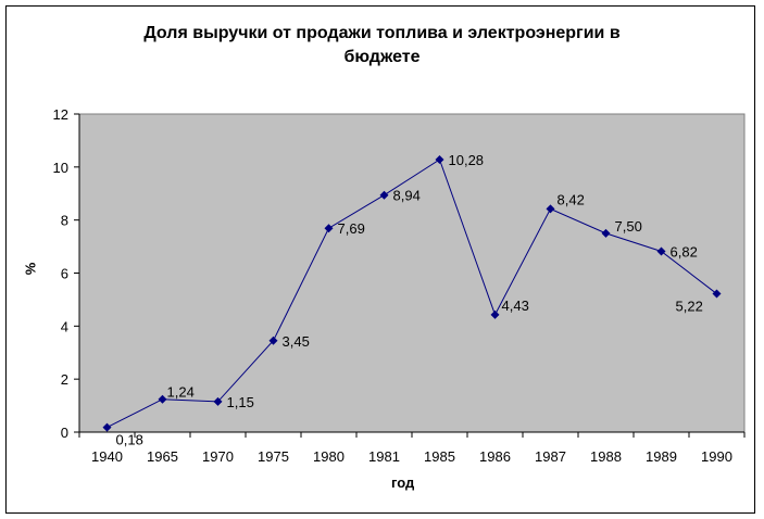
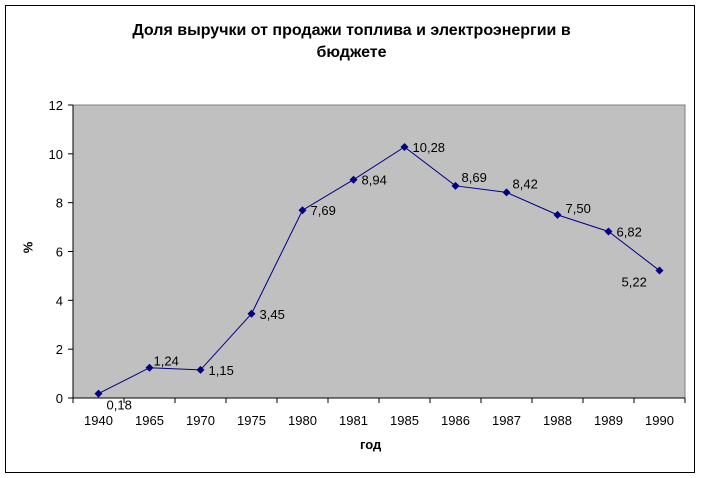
1986: 4,43 -> 8,69
